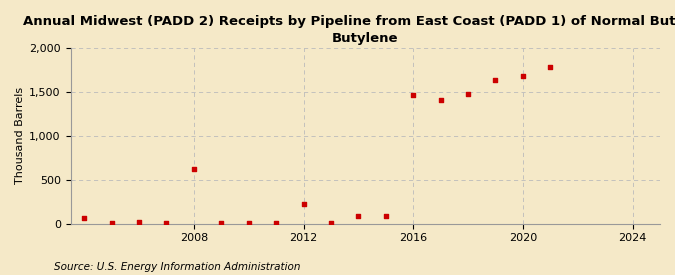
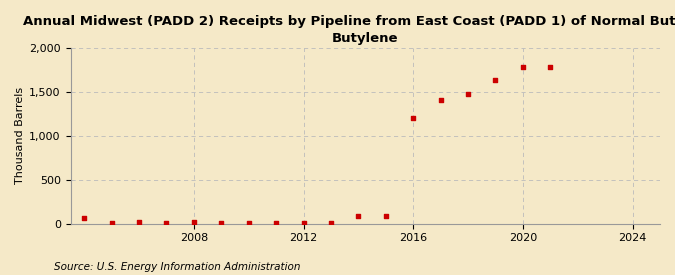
2008: 620 -> 20
2012: 220 -> 0
2016: 1,460 -> 1,200
2020: 1,680 -> 1,780
